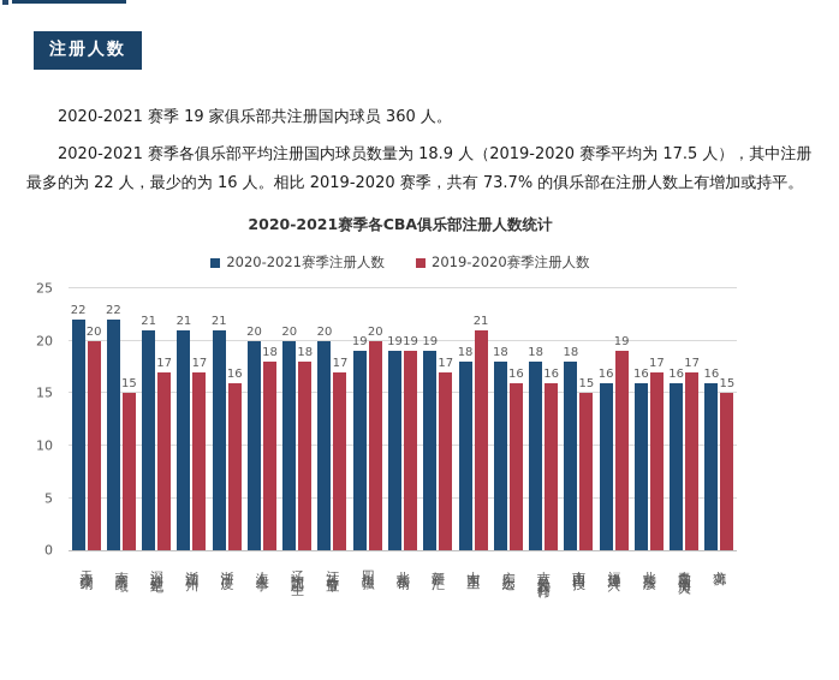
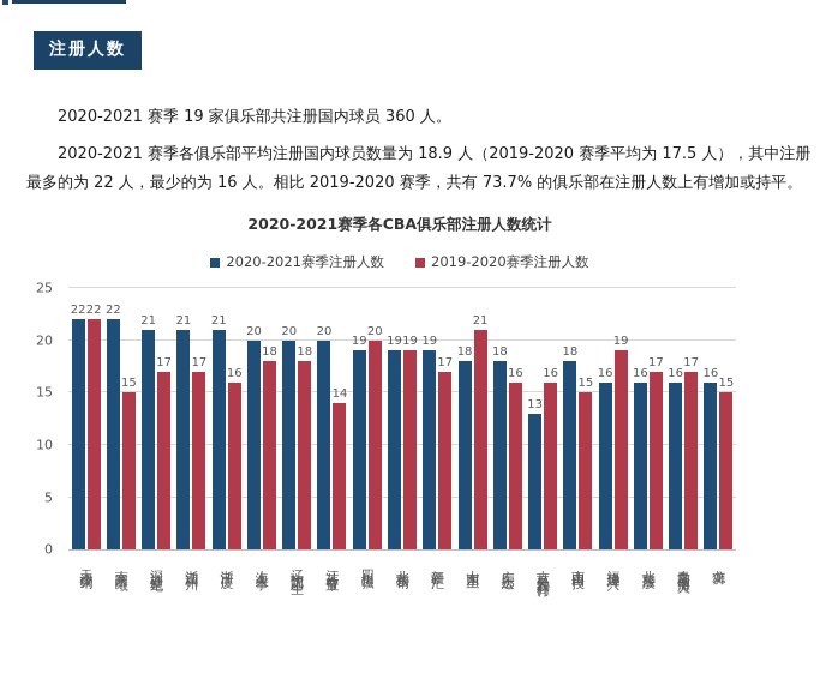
2019-2020赛季注册人数/天津荣钢: 20 -> 22
2019-2020赛季注册人数/江苏肯帝亚: 17 -> 14
2020-2021赛季注册人数/吉林九台农商行: 18 -> 13
